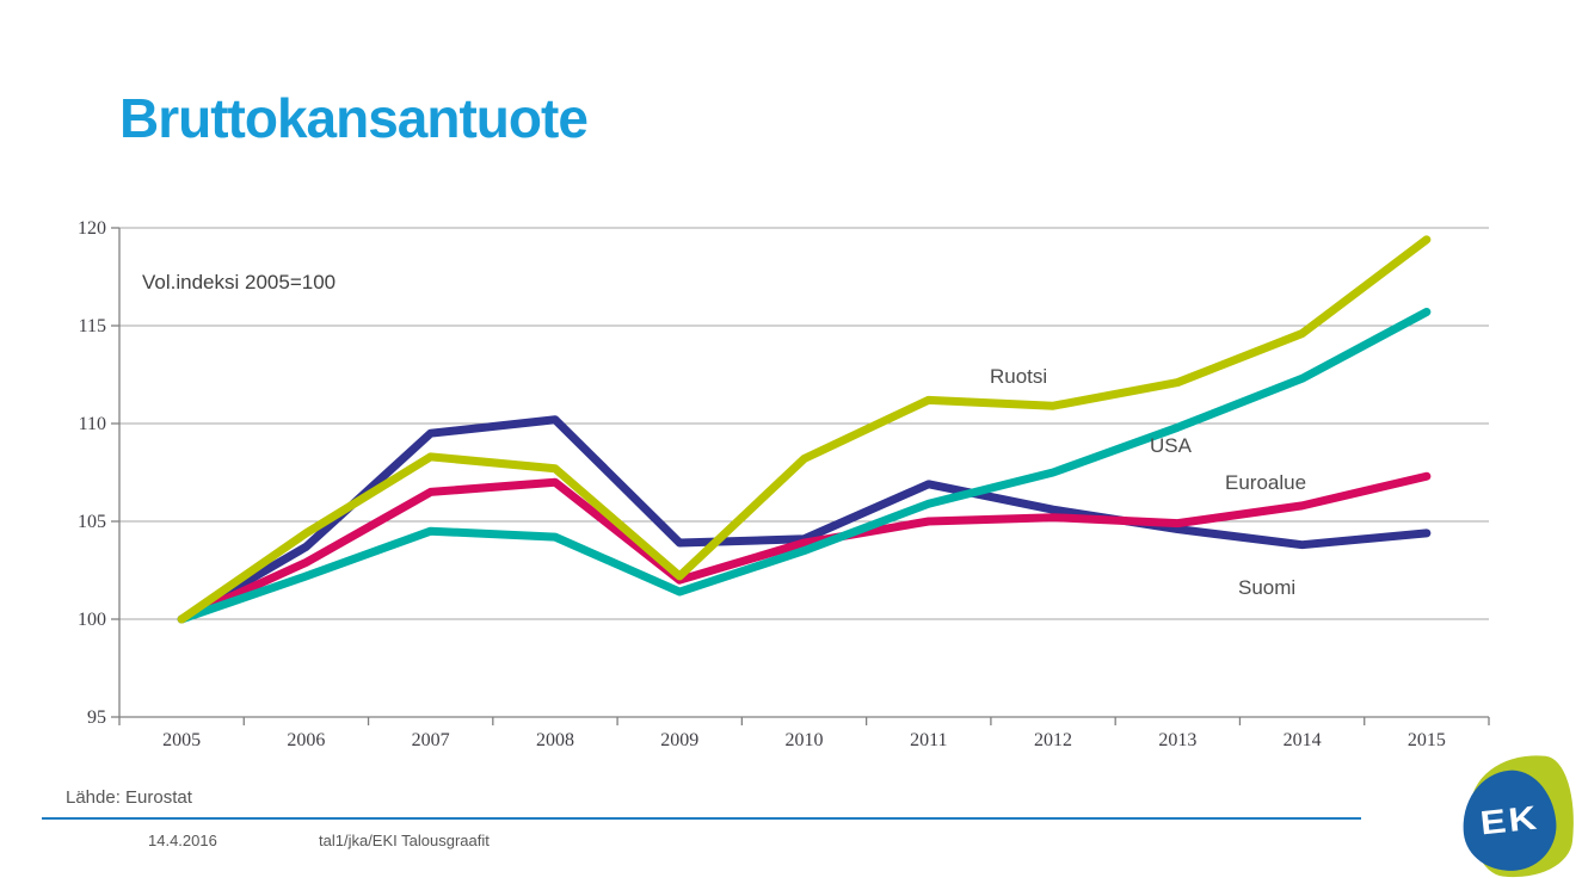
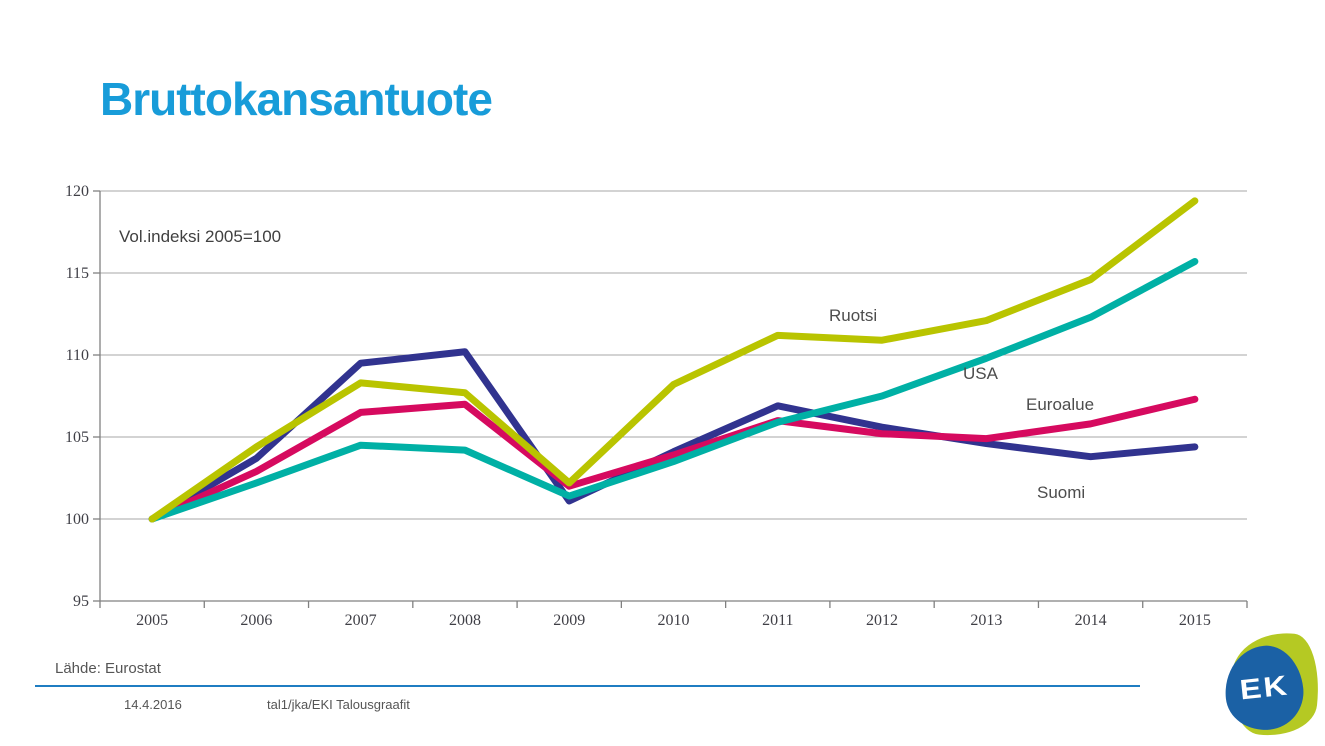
Suomi/2009: 103.9 -> 101.1
Euroalue/2011: 105.0 -> 106.0
